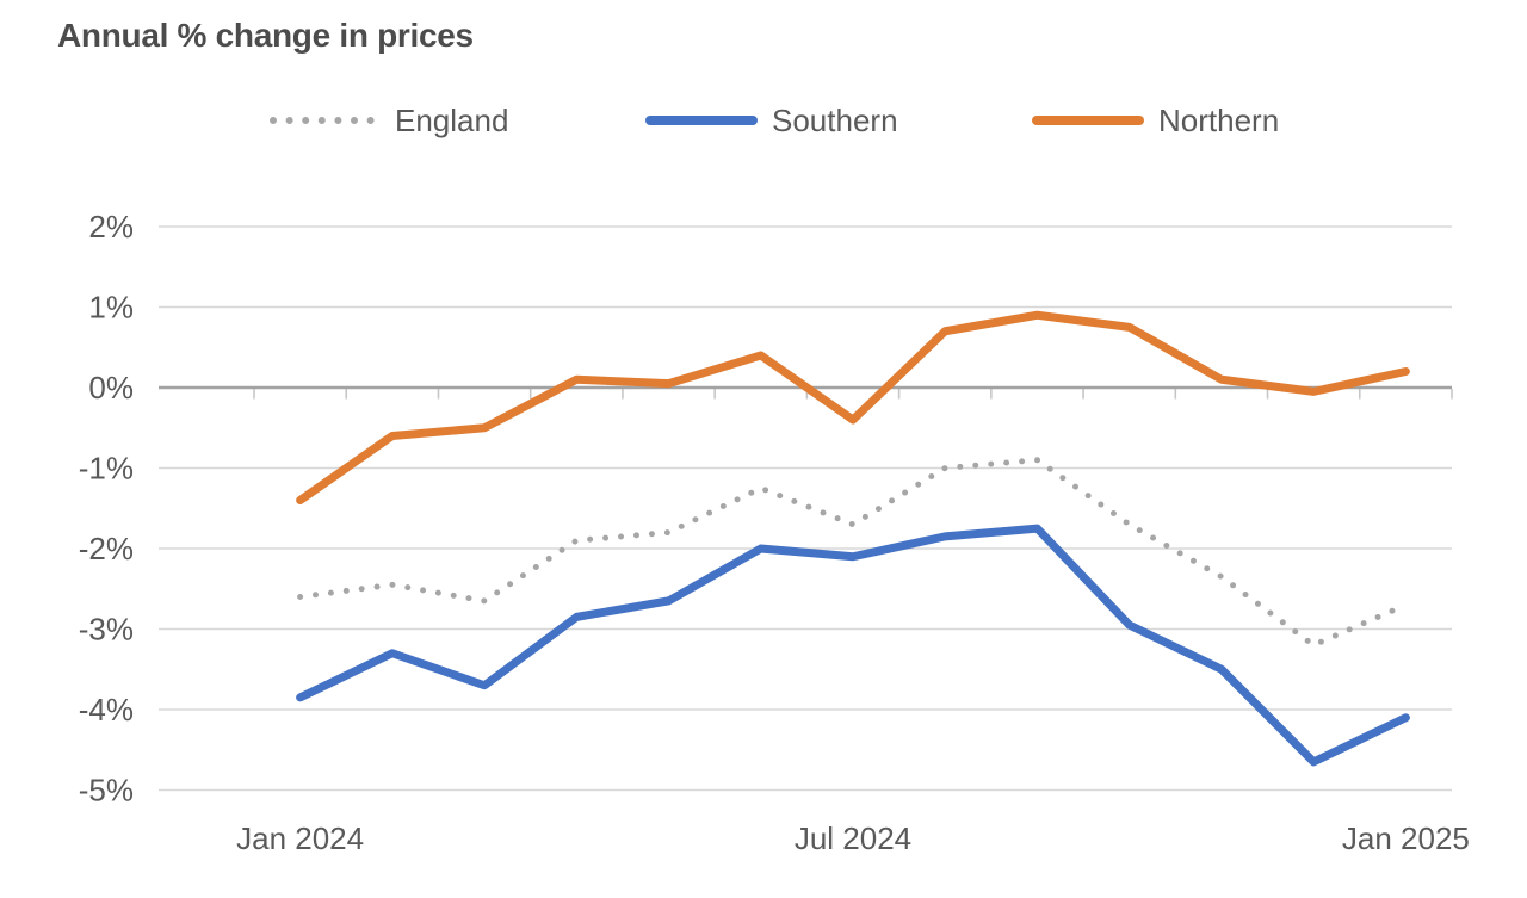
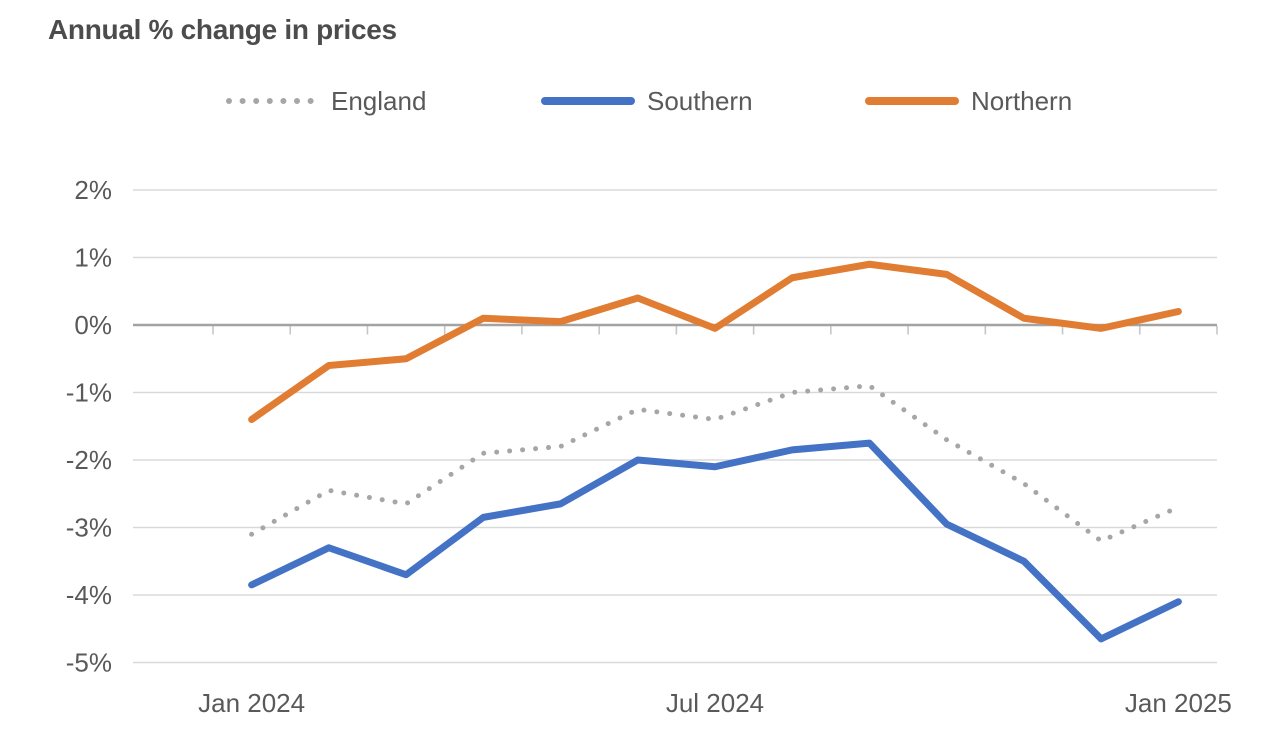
England/Jan 2024: -2.6% -> -3.1%
England/Jul 2024: -1.7% -> -1.4%
Northern/Jul 2024: -0.4% -> -0.1%
